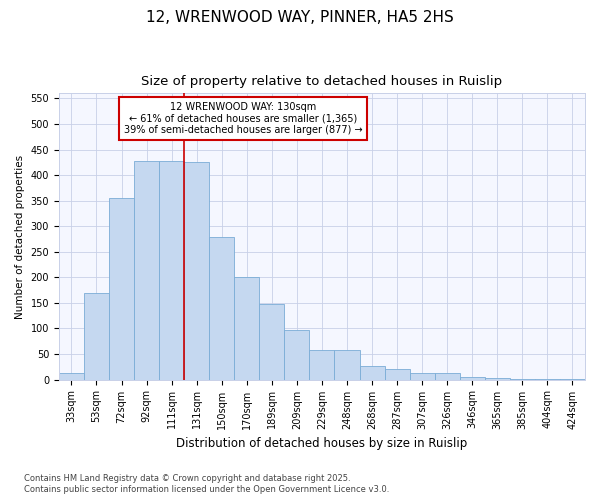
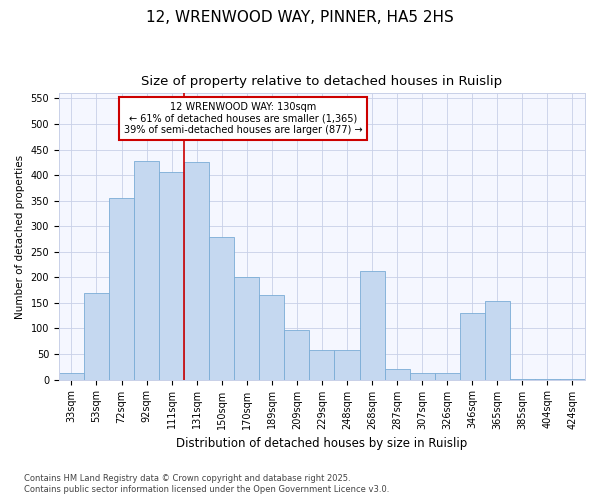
111sqm: 428 -> 406
189sqm: 148 -> 166
268sqm: 26 -> 212
346sqm: 5 -> 130
365sqm: 4 -> 154
